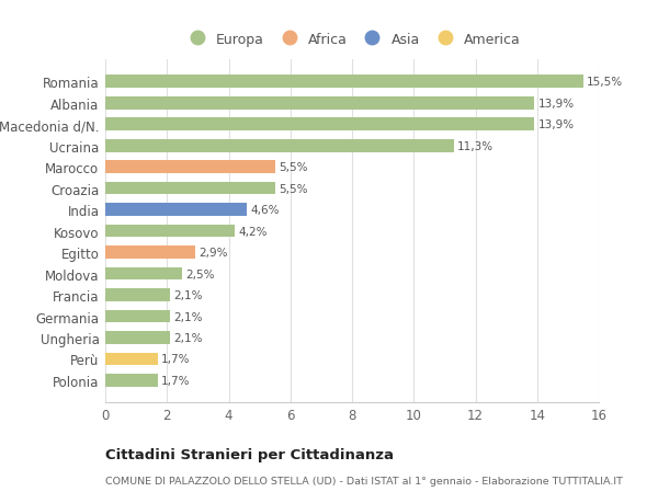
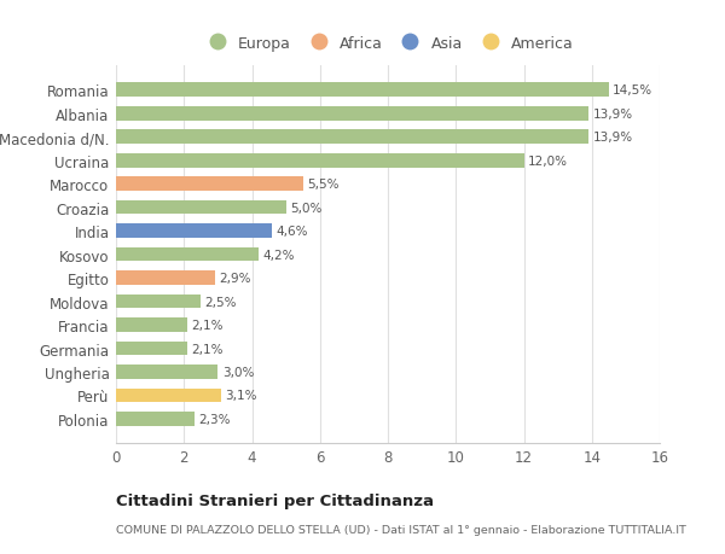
Romania: 15,5% -> 14,5%
Ucraina: 11,3% -> 12,0%
Croazia: 5,5% -> 5,0%
Ungheria: 2,1% -> 3,0%
Perù: 1,7% -> 3,1%
Polonia: 1,7% -> 2,3%
